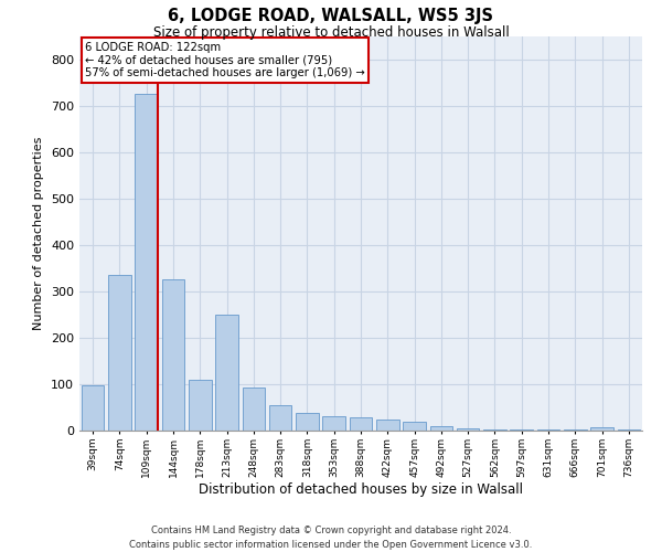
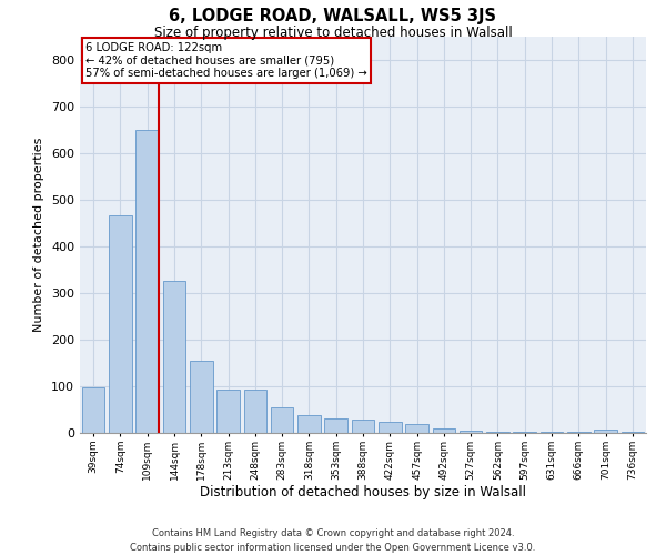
74sqm: 335 -> 466
109sqm: 725 -> 648
178sqm: 110 -> 155
213sqm: 250 -> 93
